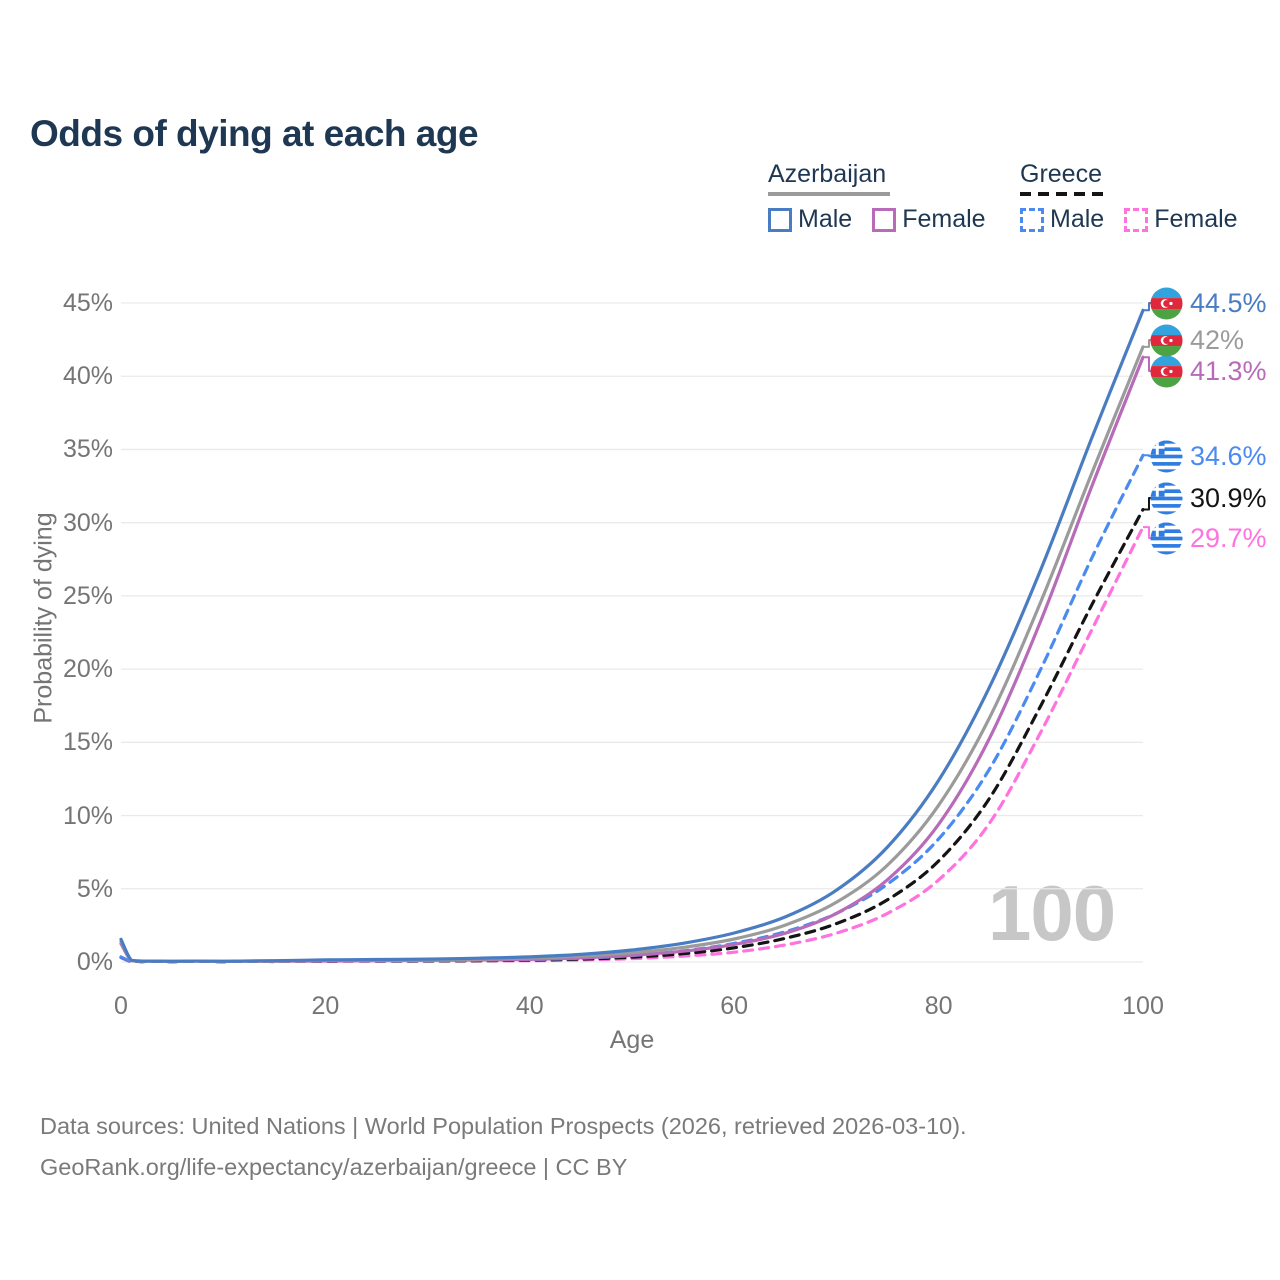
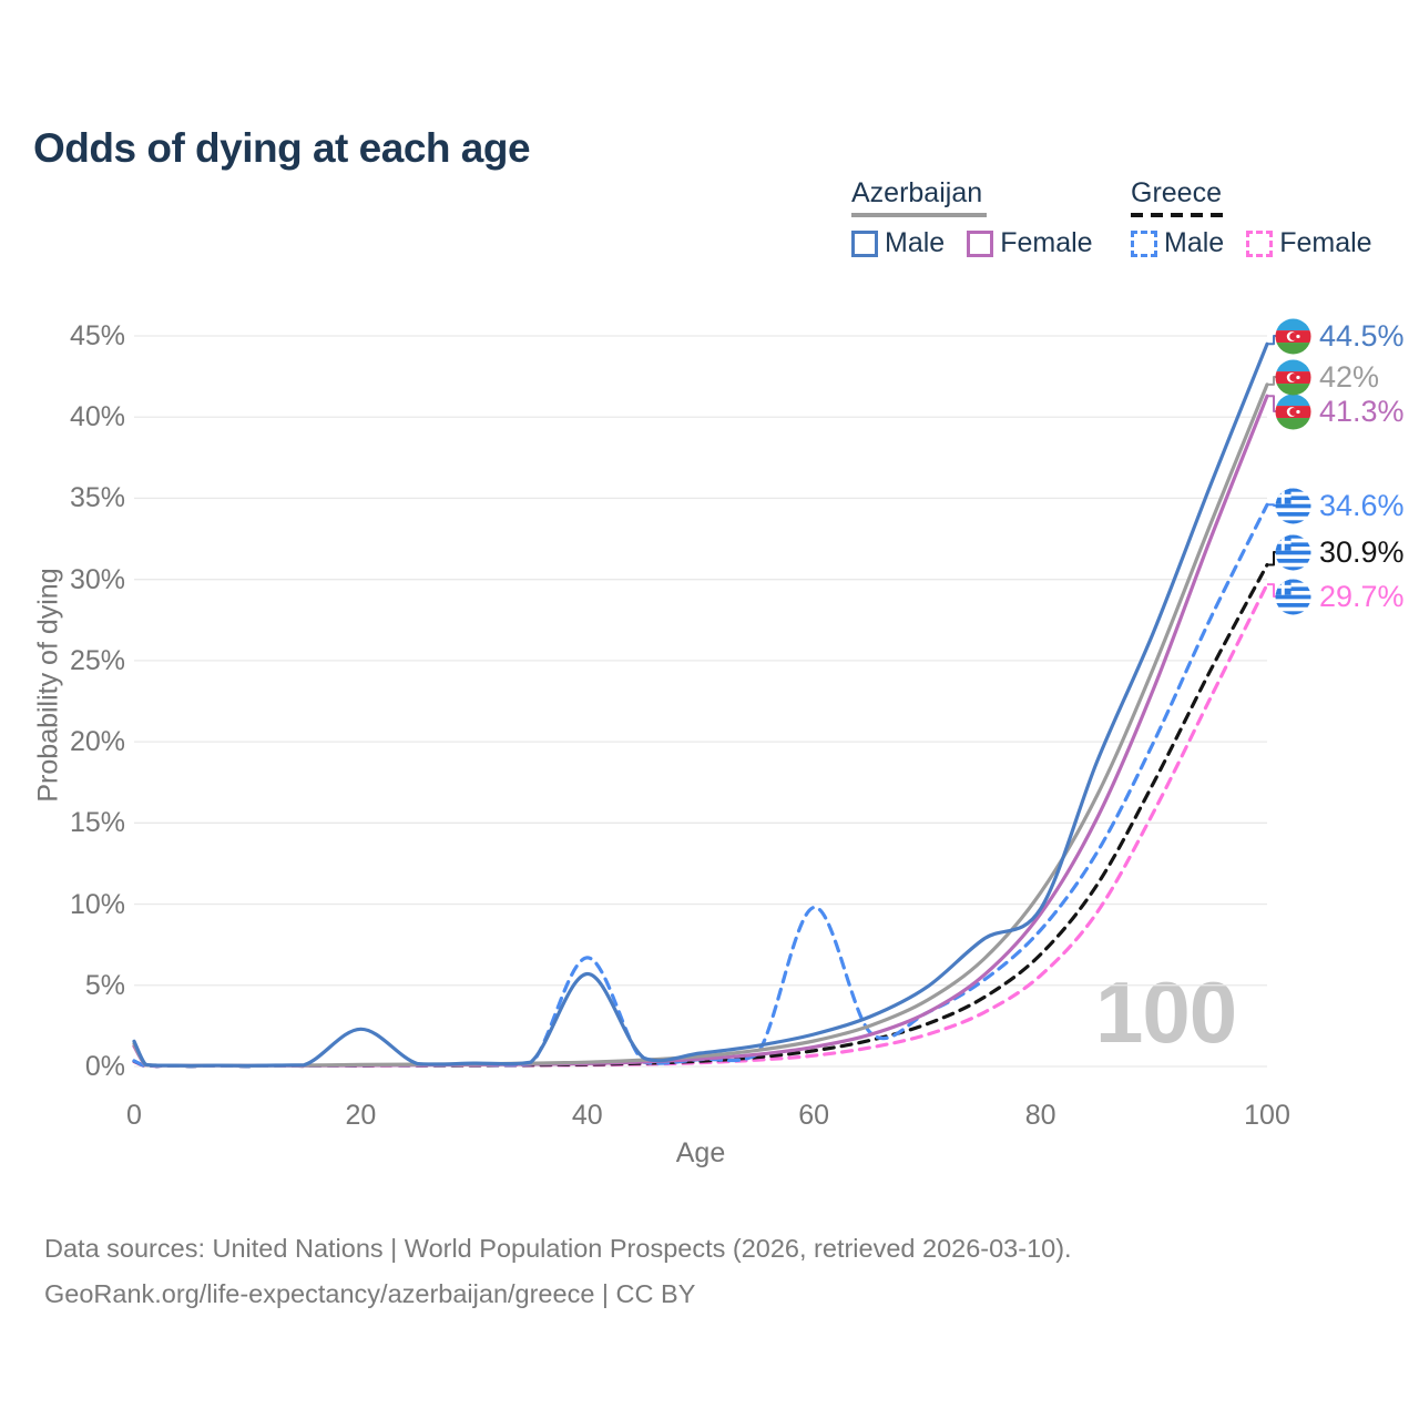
Azerbaijan Male/20: 0.1% -> 2.3%
Greece Male/40: 0.2% -> 6.7%
Azerbaijan Male/40: 0.3% -> 5.7%
Greece Male/60: 1.3% -> 9.8%
Azerbaijan Male/80: 12.4% -> 9.7%
